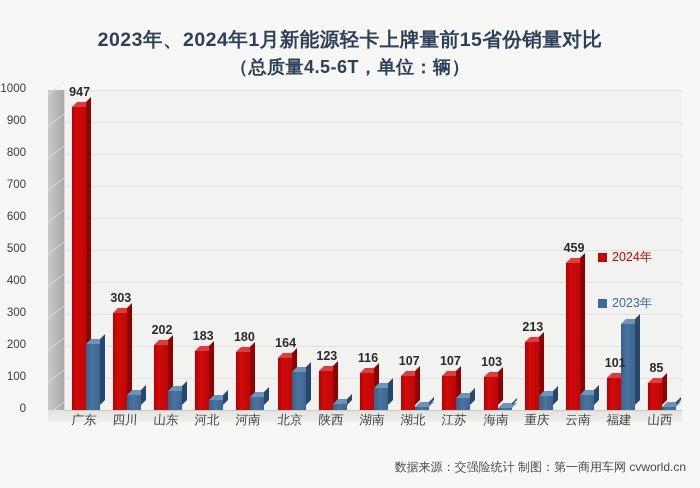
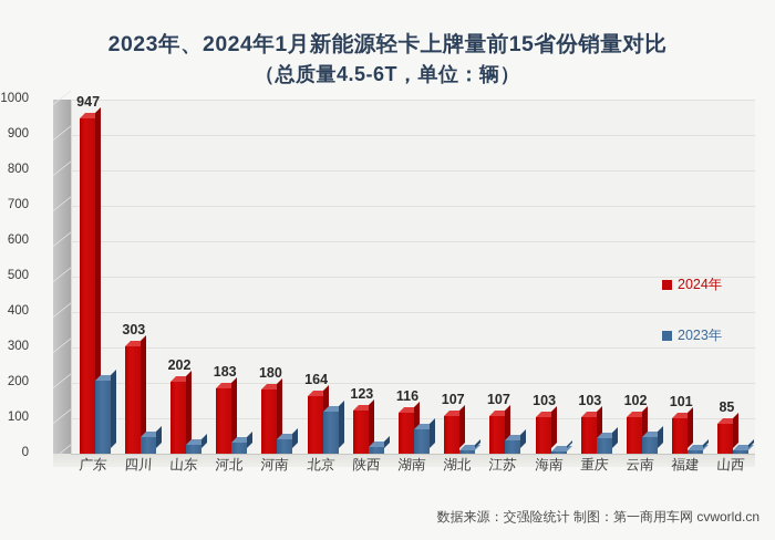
2023年/山东: 60 -> 20
2024年/重庆: 213 -> 103
2024年/云南: 459 -> 102
2023年/福建: 270 -> 10
